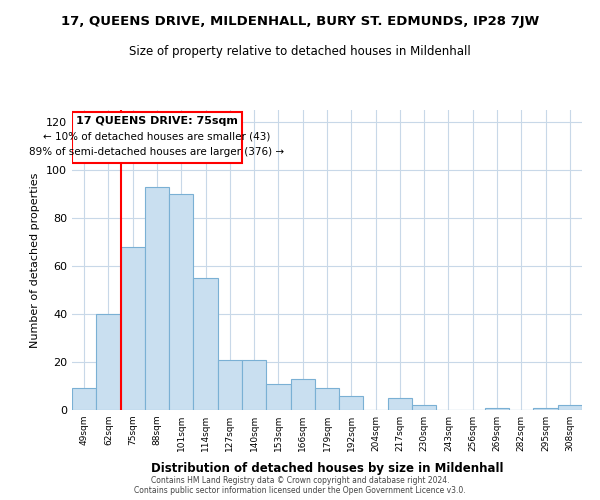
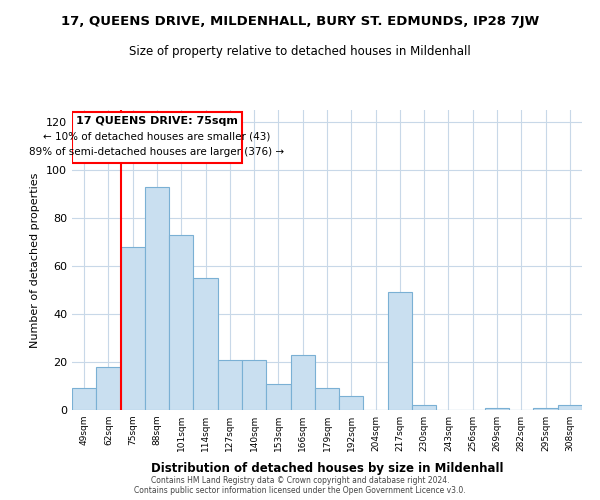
62sqm: 40 -> 18
101sqm: 90 -> 73
166sqm: 13 -> 23
217sqm: 5 -> 49
